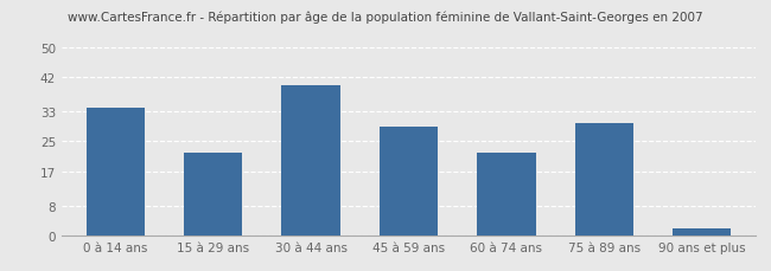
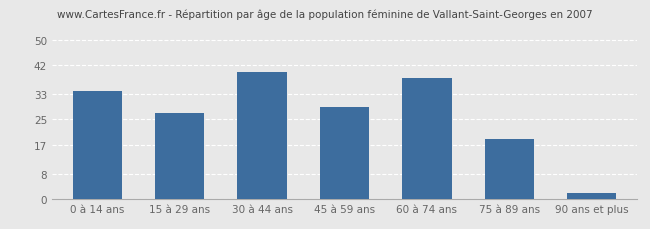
15 à 29 ans: 22 -> 27
60 à 74 ans: 22 -> 38
75 à 89 ans: 30 -> 19
